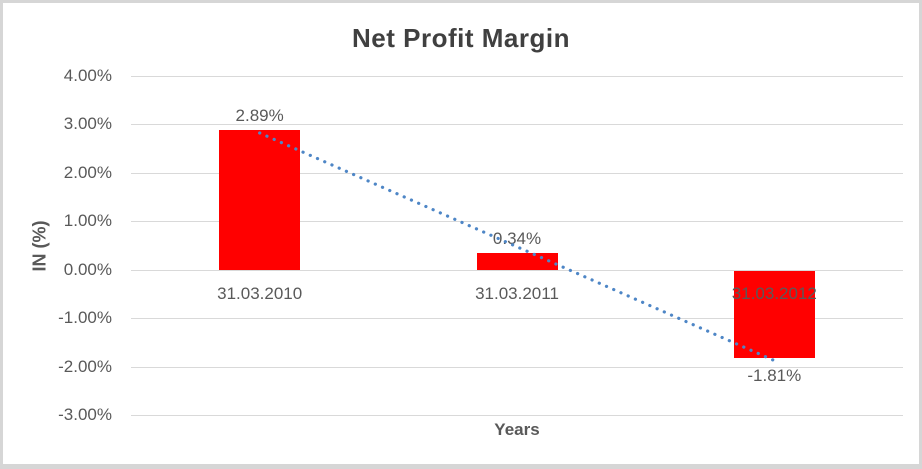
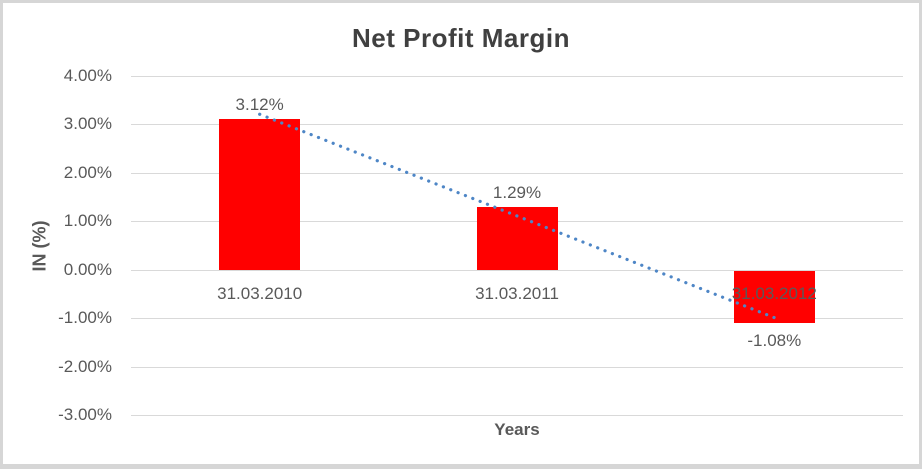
31.03.2010: 2.89% -> 3.12%
31.03.2011: 0.34% -> 1.29%
31.03.2012: -1.81% -> -1.08%
